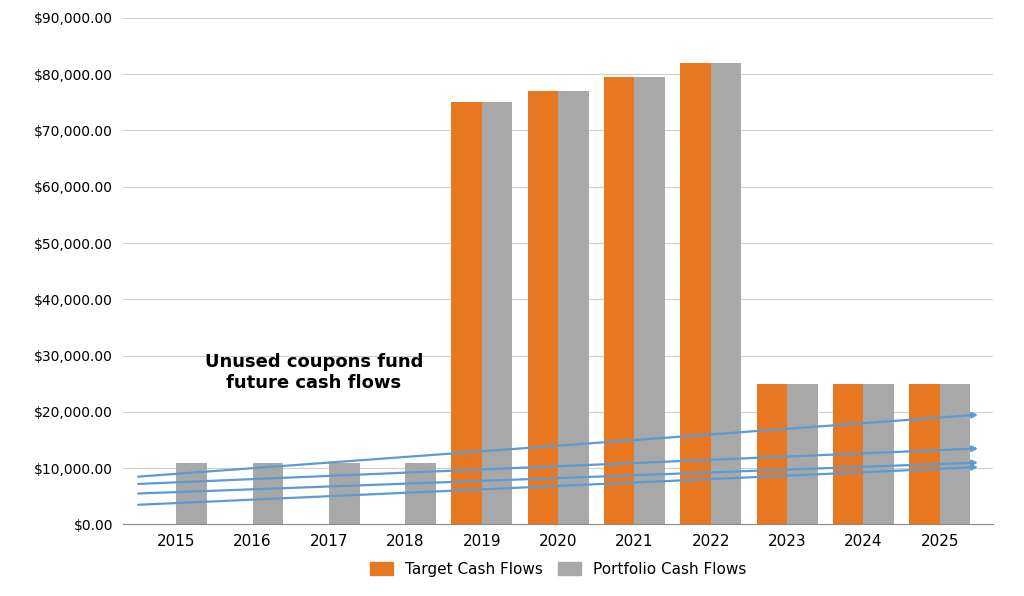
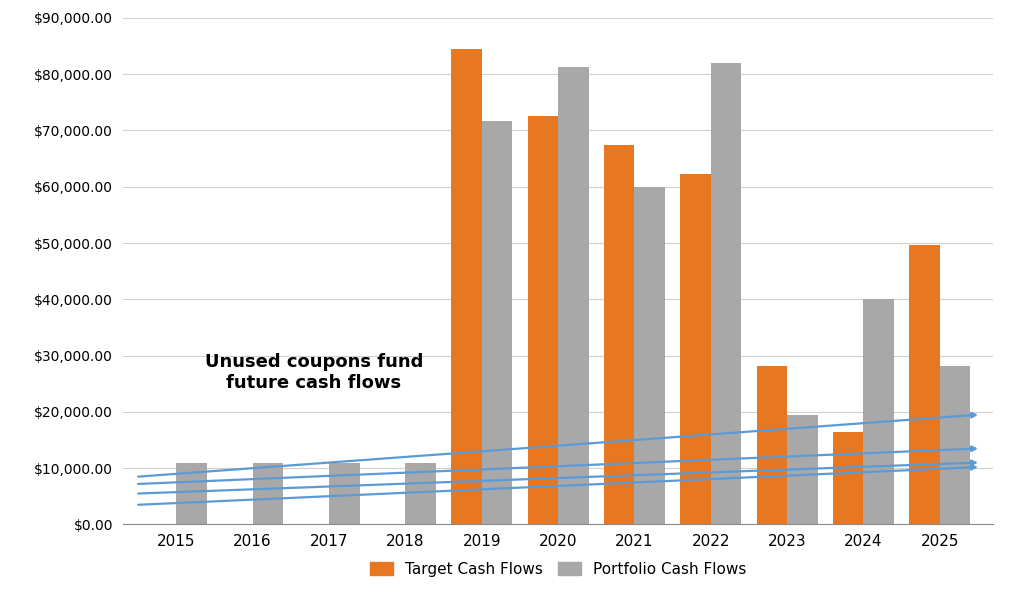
Target Cash Flows/2019: $75,000 -> $84,400
Portfolio Cash Flows/2019: $75,000 -> $71,600
Target Cash Flows/2020: $77,000 -> $72,600
Portfolio Cash Flows/2020: $77,000 -> $81,200
Target Cash Flows/2021: $79,500 -> $67,400
Portfolio Cash Flows/2021: $79,500 -> $60,000
Target Cash Flows/2022: $82,000 -> $62,200
Target Cash Flows/2023: $25,000 -> $28,200
Portfolio Cash Flows/2023: $25,000 -> $19,400
Target Cash Flows/2024: $25,000 -> $16,400
Portfolio Cash Flows/2024: $25,000 -> $40,000
Target Cash Flows/2025: $25,000 -> $49,600
Portfolio Cash Flows/2025: $25,000 -> $28,200
